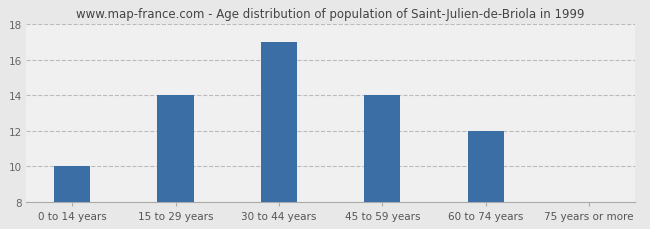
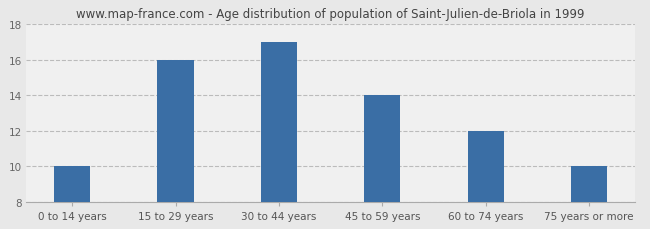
15 to 29 years: 14 -> 16
75 years or more: 8 -> 10
